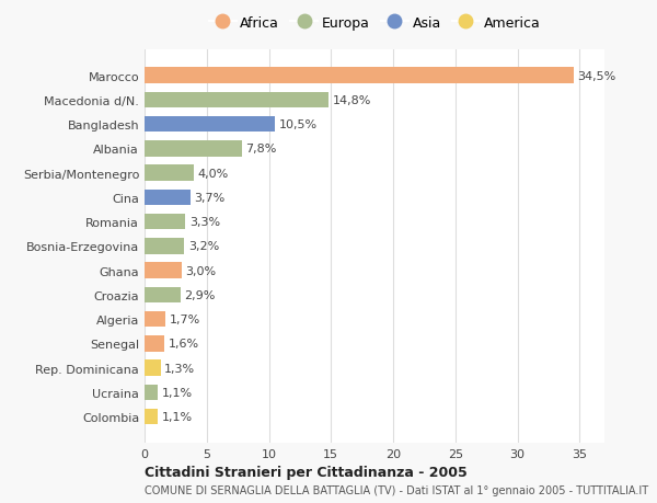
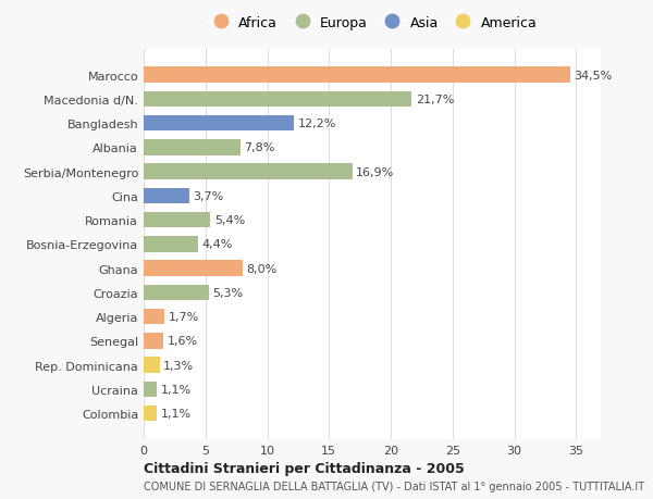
Macedonia d/N.: 14,8% -> 21,7%
Bangladesh: 10,5% -> 12,2%
Serbia/Montenegro: 4,0% -> 16,9%
Romania: 3,3% -> 5,4%
Bosnia-Erzegovina: 3,2% -> 4,4%
Ghana: 3,0% -> 8,0%
Croazia: 2,9% -> 5,3%
